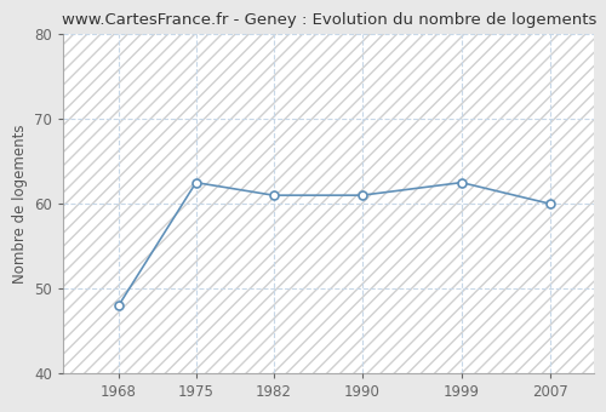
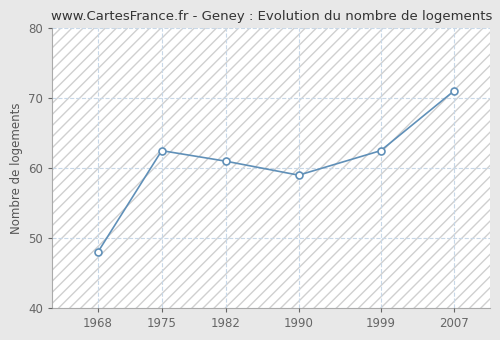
1990: 61.0 -> 59.0
2007: 60.0 -> 71.0
